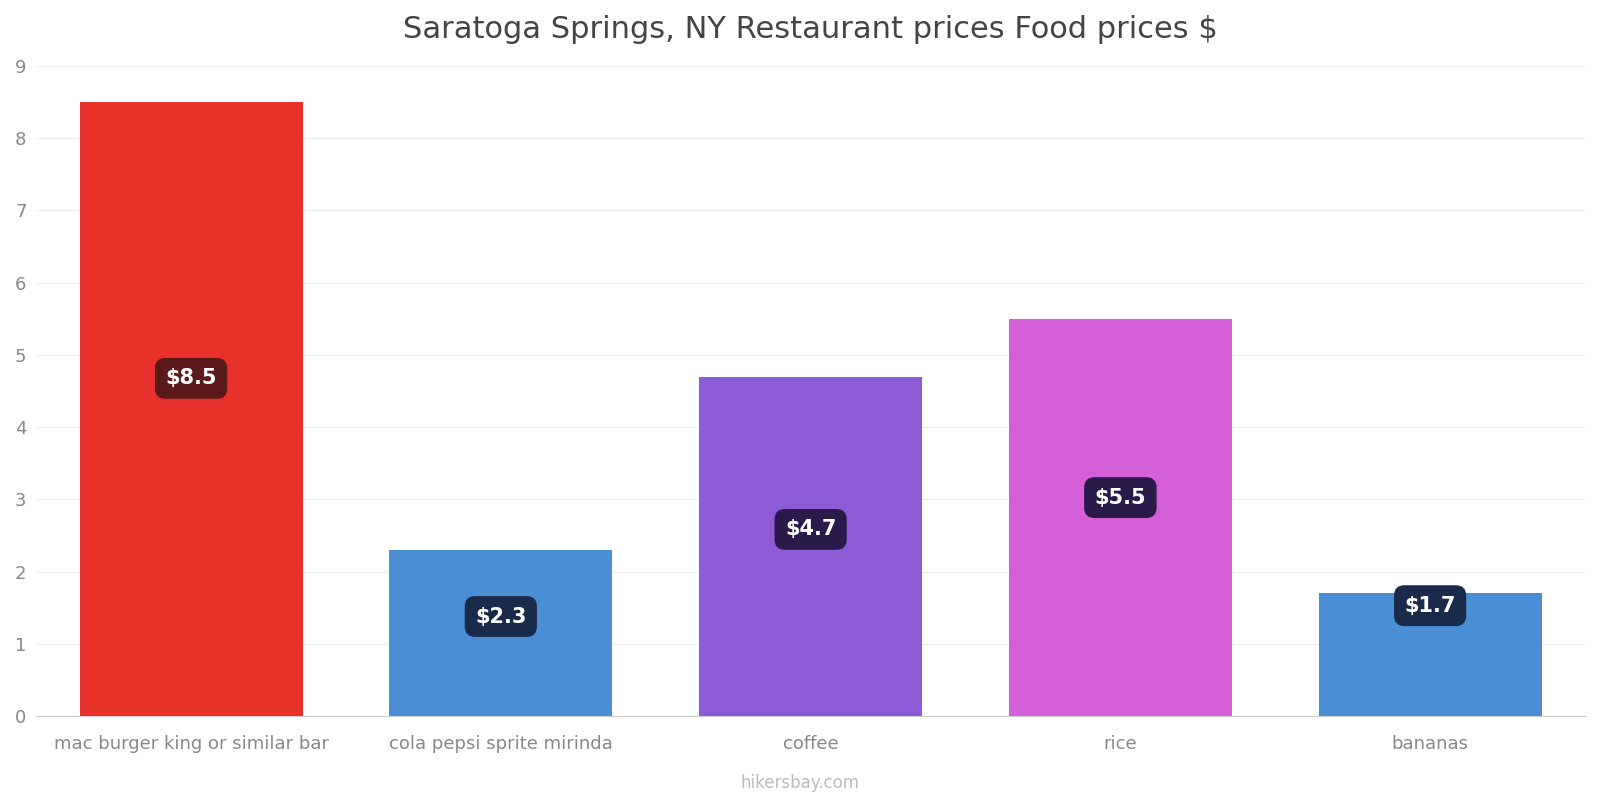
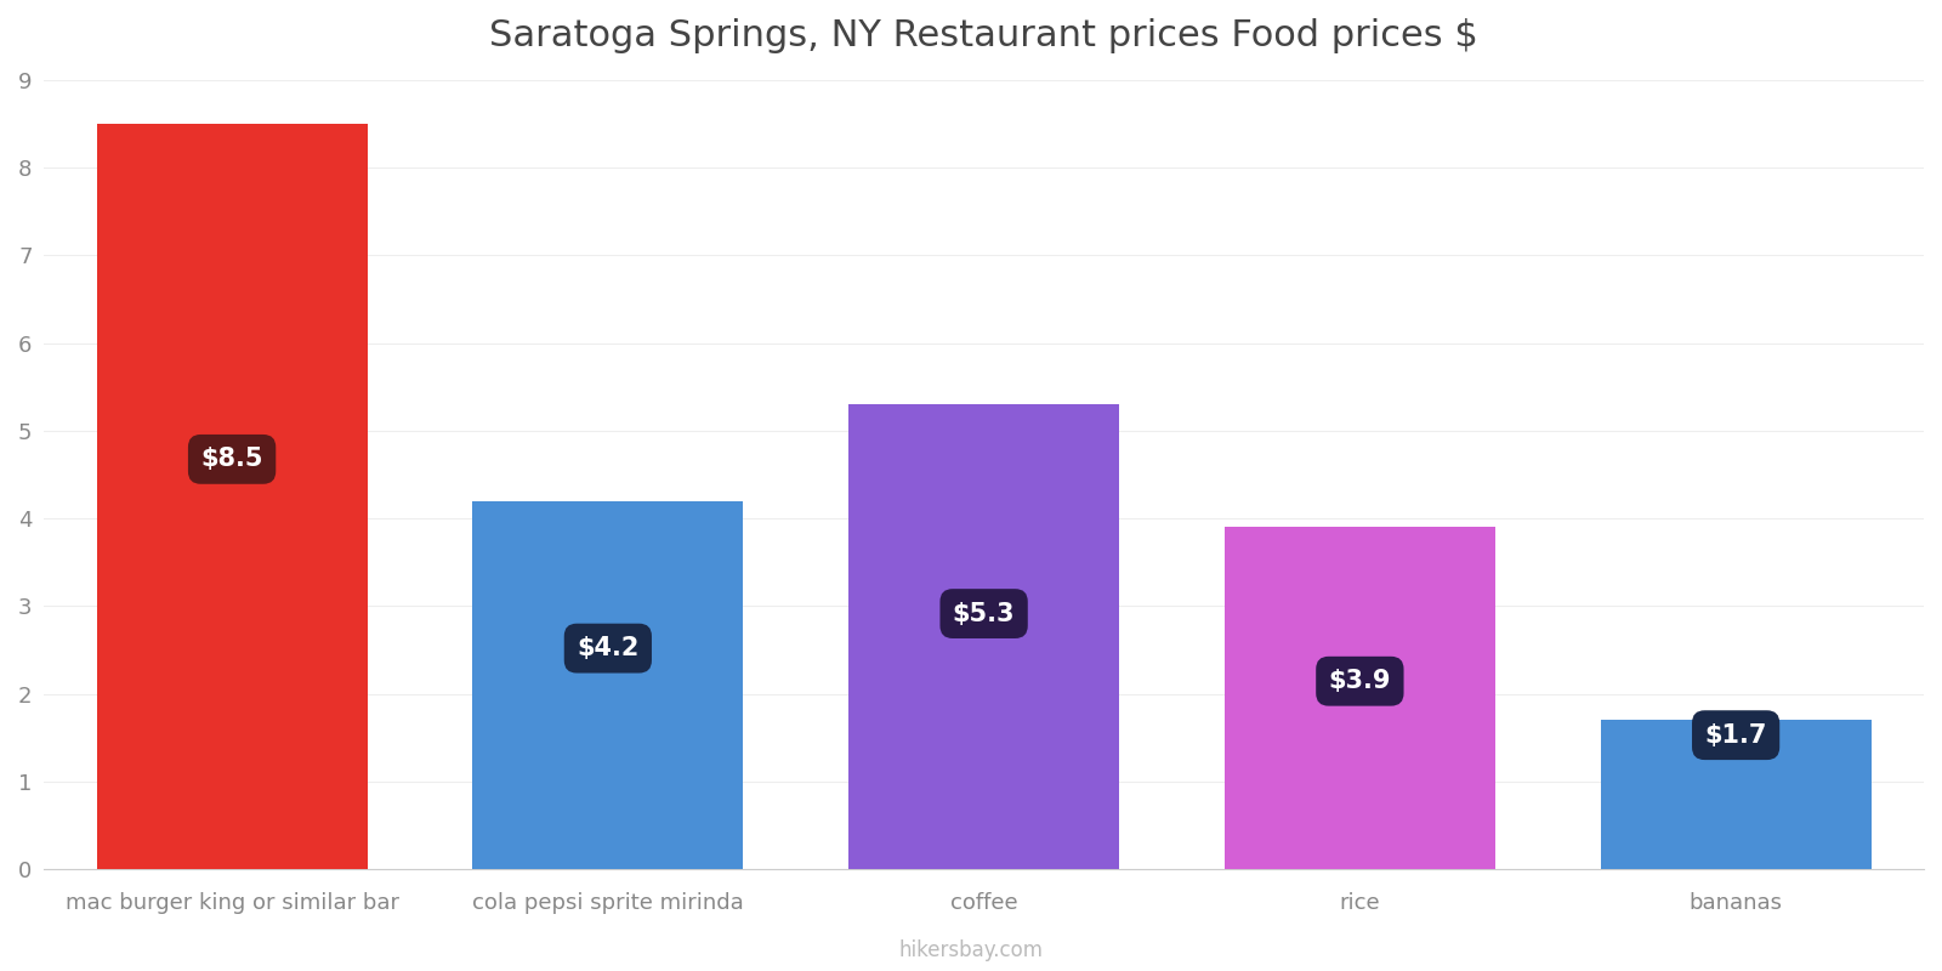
cola pepsi sprite mirinda: $2.3 -> $4.2
coffee: $4.7 -> $5.3
rice: $5.5 -> $3.9
